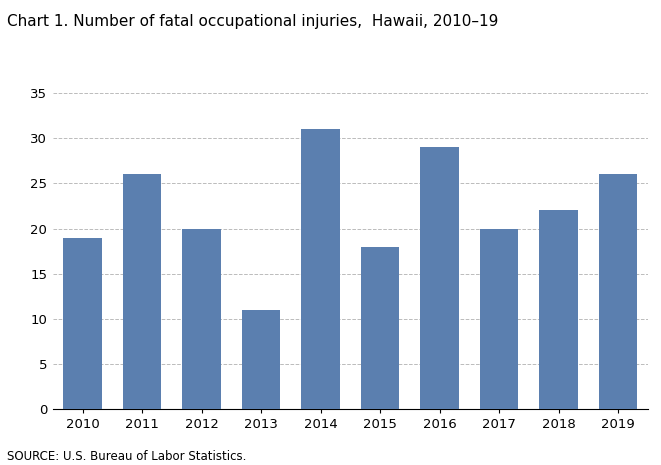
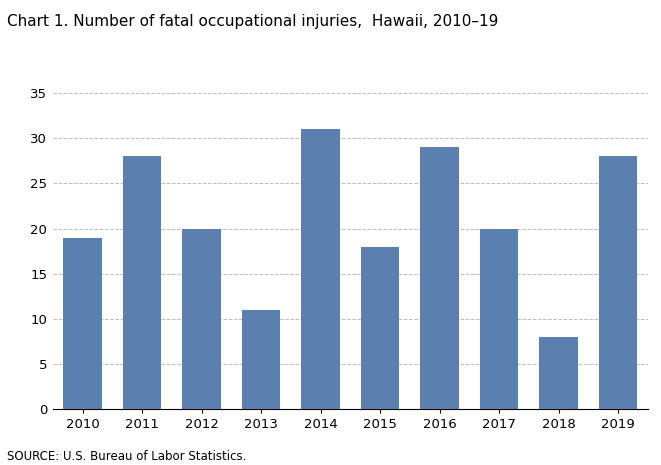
2011: 26 -> 28
2018: 22 -> 8
2019: 26 -> 28
